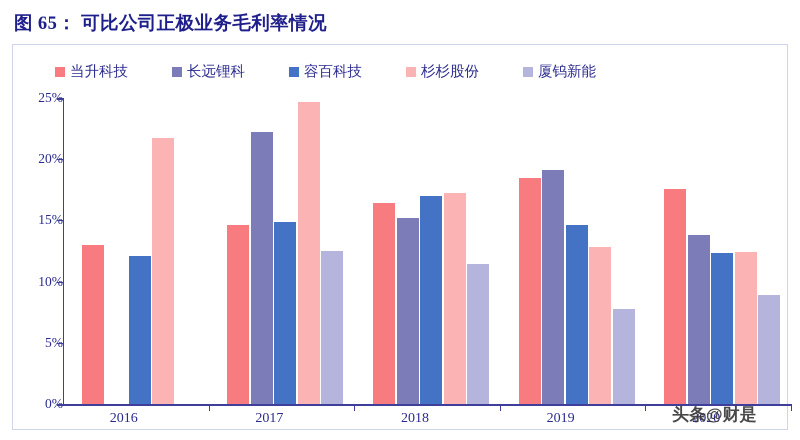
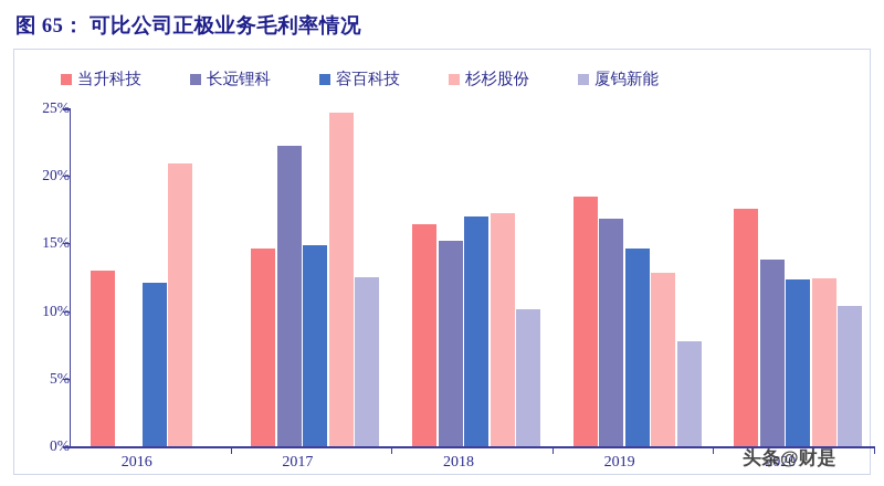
杉杉股份/2016: 21.7% -> 20.9%
厦钨新能/2018: 11.4% -> 10.1%
长远锂科/2019: 19.1% -> 16.8%
厦钨新能/2020: 8.9% -> 10.4%
